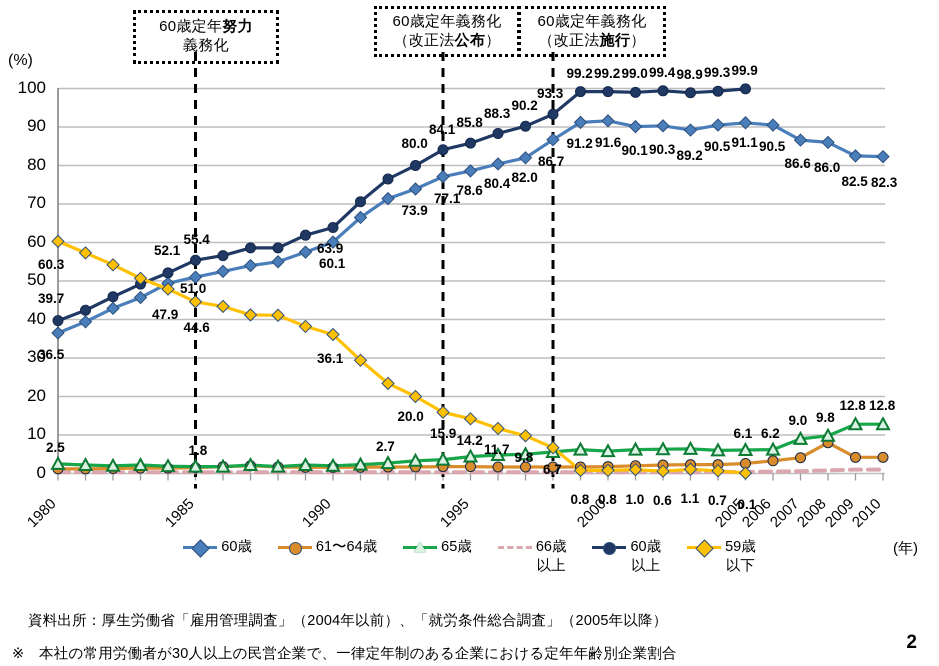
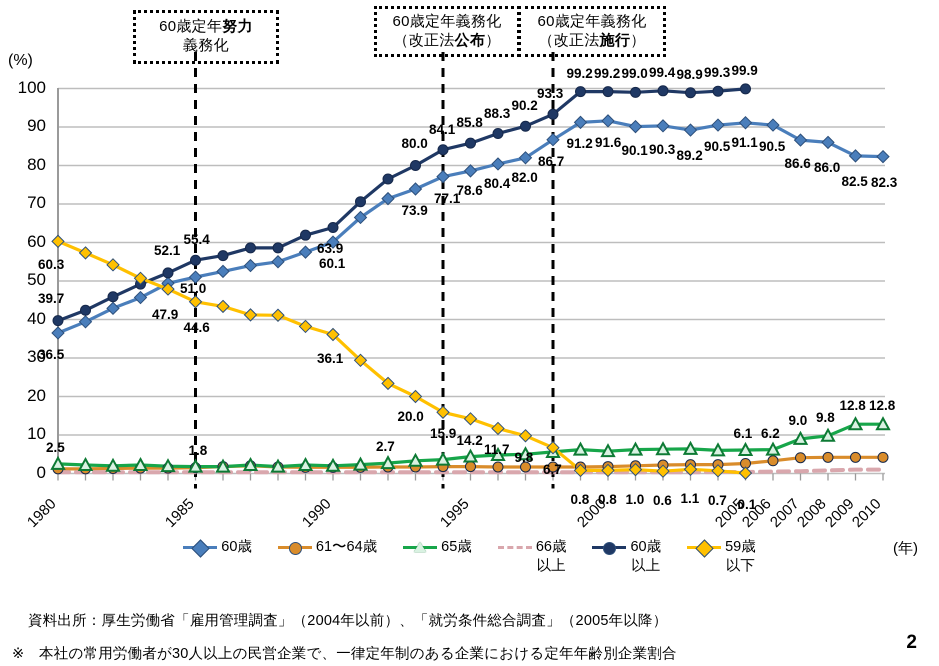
61〜64歳/2008: 8 -> 4
